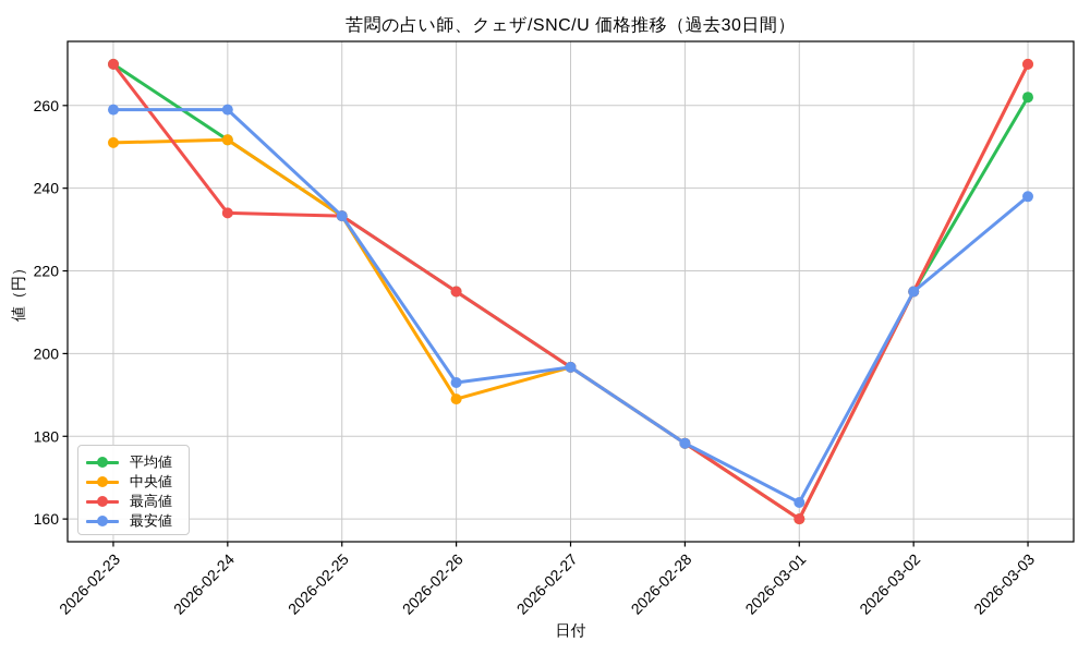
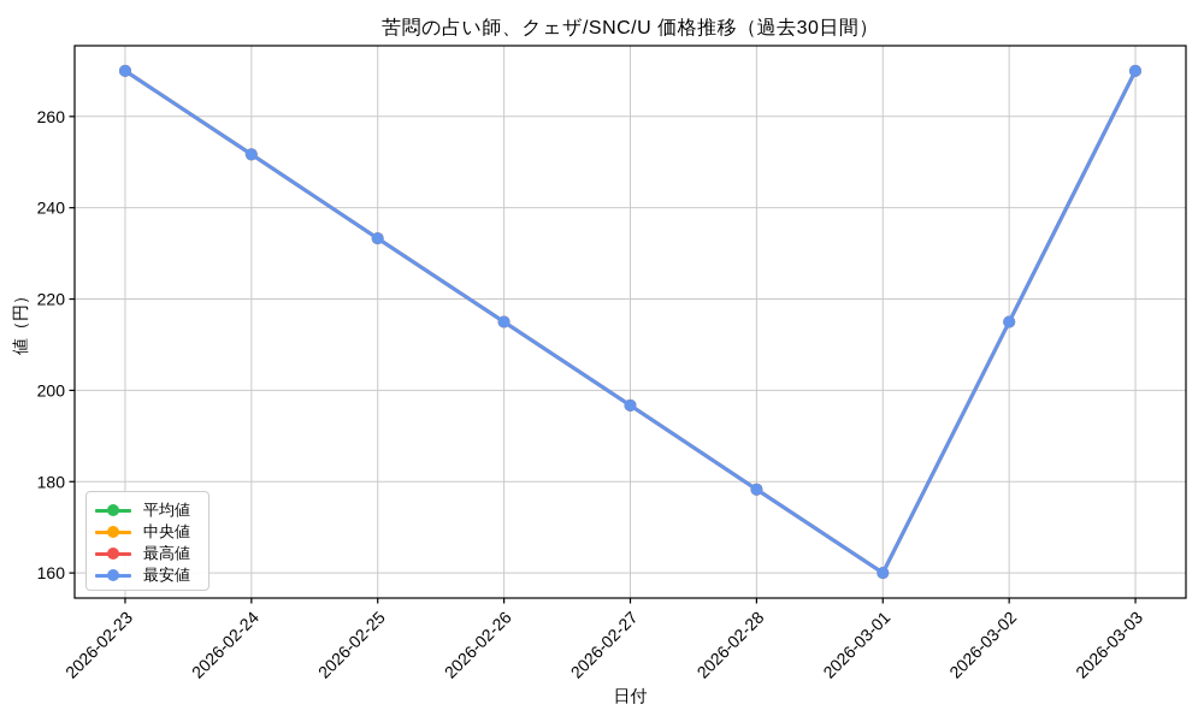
中央値/2026-02-23: 251 -> 270
最安値/2026-02-23: 259 -> 270
最高値/2026-02-24: 234 -> 252
最安値/2026-02-24: 259 -> 252
中央値/2026-02-26: 189 -> 215
最安値/2026-02-26: 193 -> 215
最安値/2026-03-01: 164 -> 160
平均値/2026-03-03: 262 -> 270
最安値/2026-03-03: 238 -> 270
